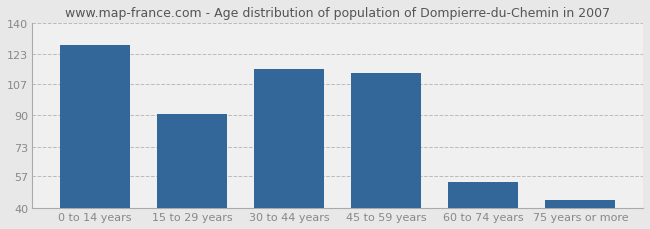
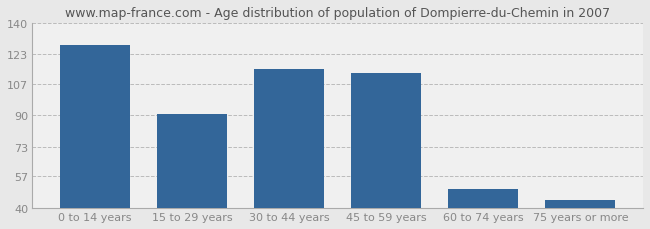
60 to 74 years: 54 -> 50
